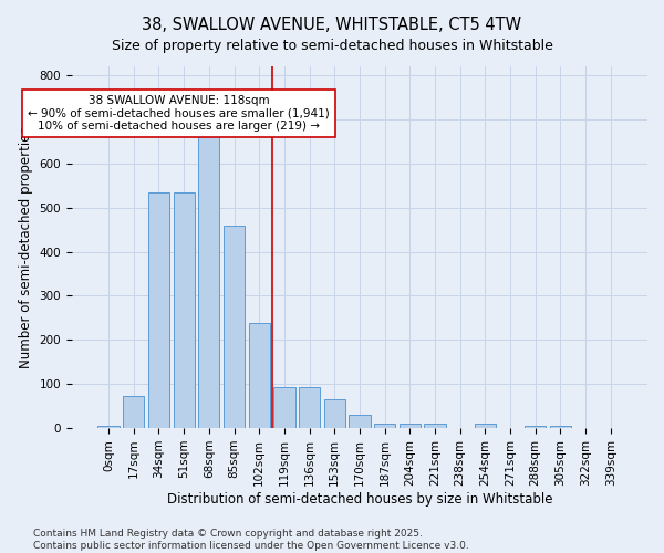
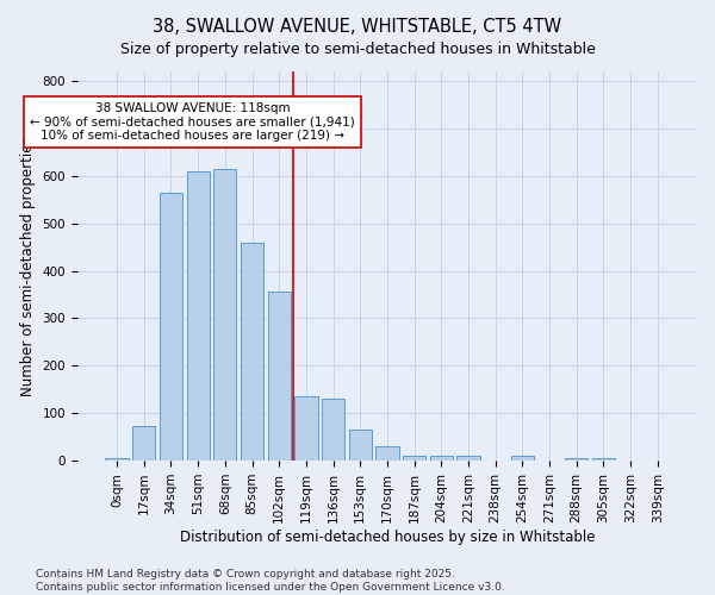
34sqm: 535 -> 565
51sqm: 535 -> 610
68sqm: 662 -> 615
102sqm: 238 -> 355
119sqm: 93 -> 135
136sqm: 93 -> 130
